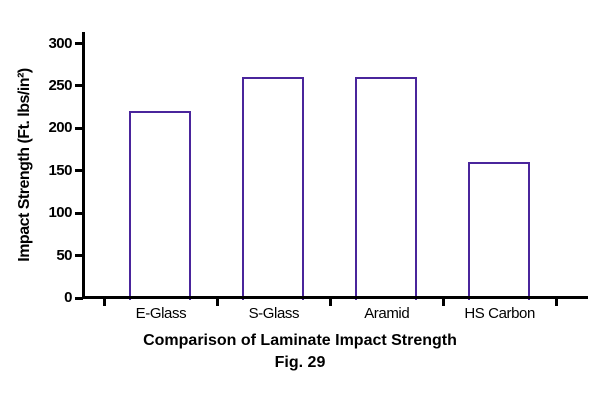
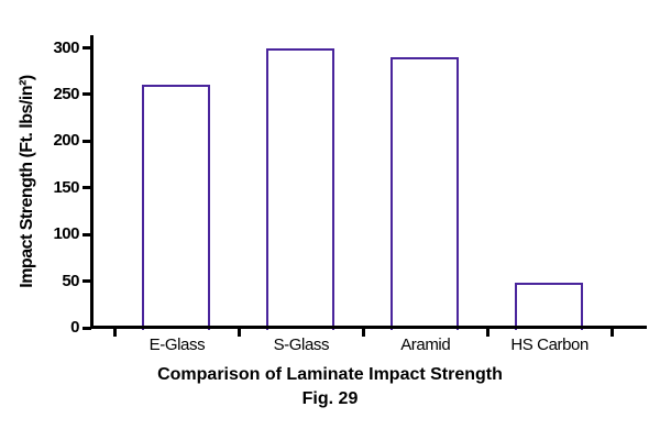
E-Glass: 220 -> 260
S-Glass: 260 -> 300
Aramid: 260 -> 290
HS Carbon: 160 -> 50
